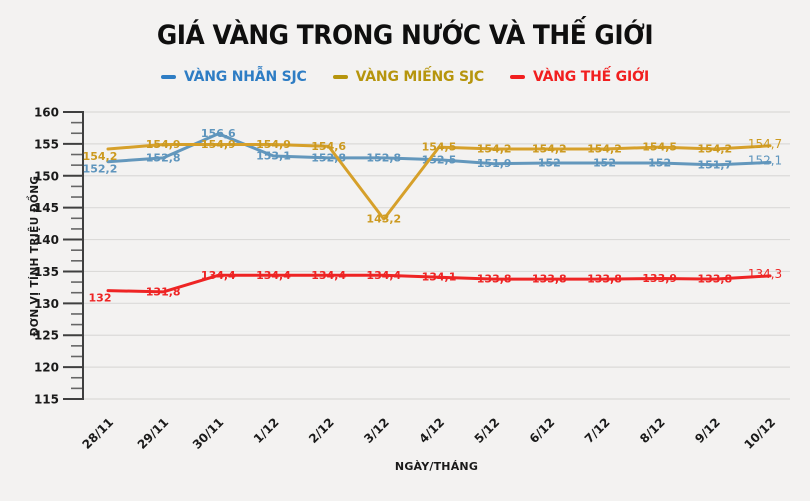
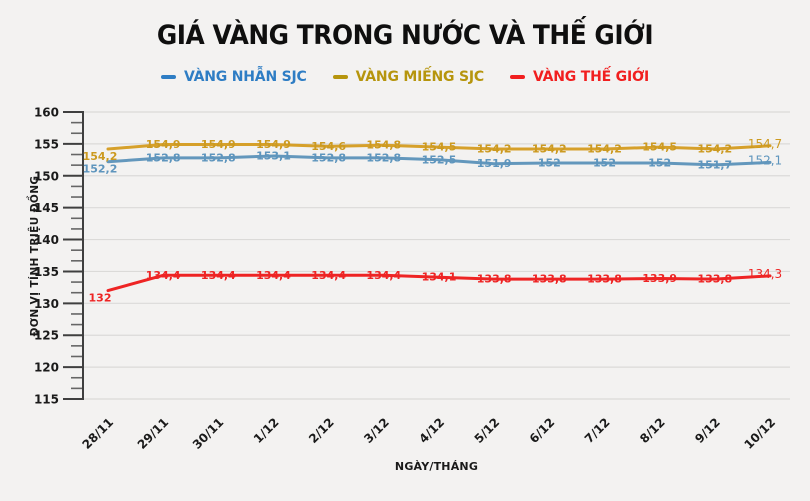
VÀNG THẾ GIỚI/29/11: 131,8 -> 134,4
VÀNG NHẪN SJC/30/11: 156,6 -> 152,8
VÀNG MIẾNG SJC/3/12: 143,2 -> 154,8
